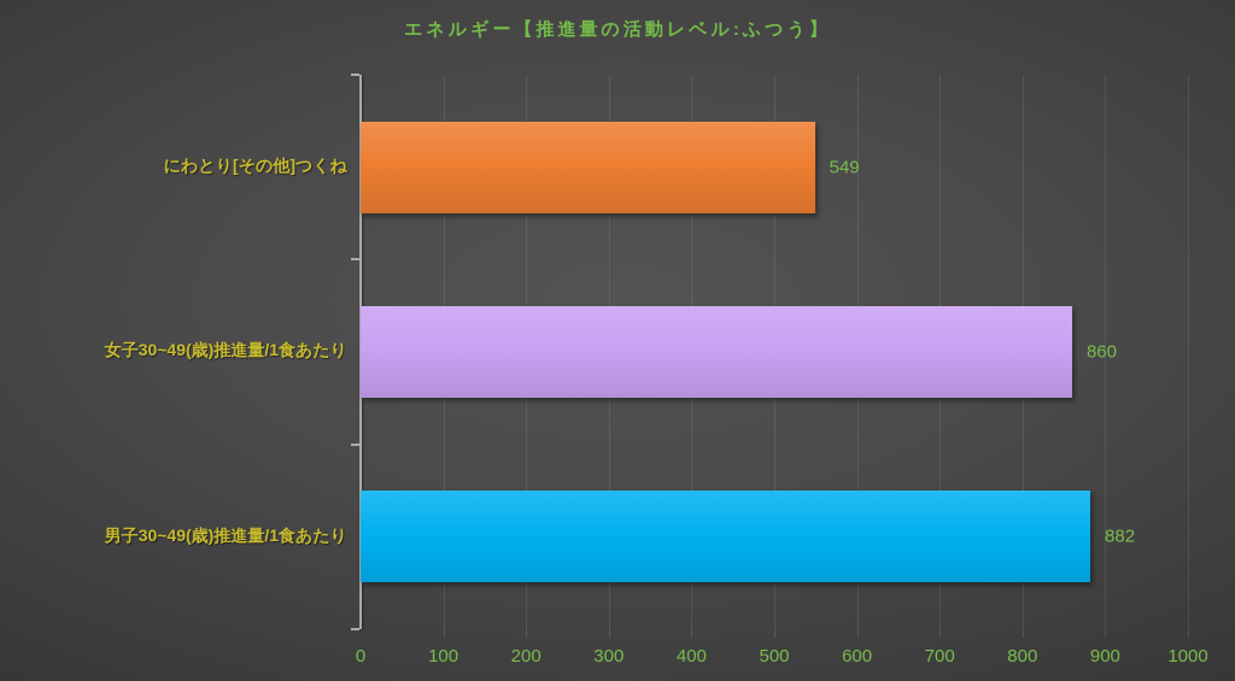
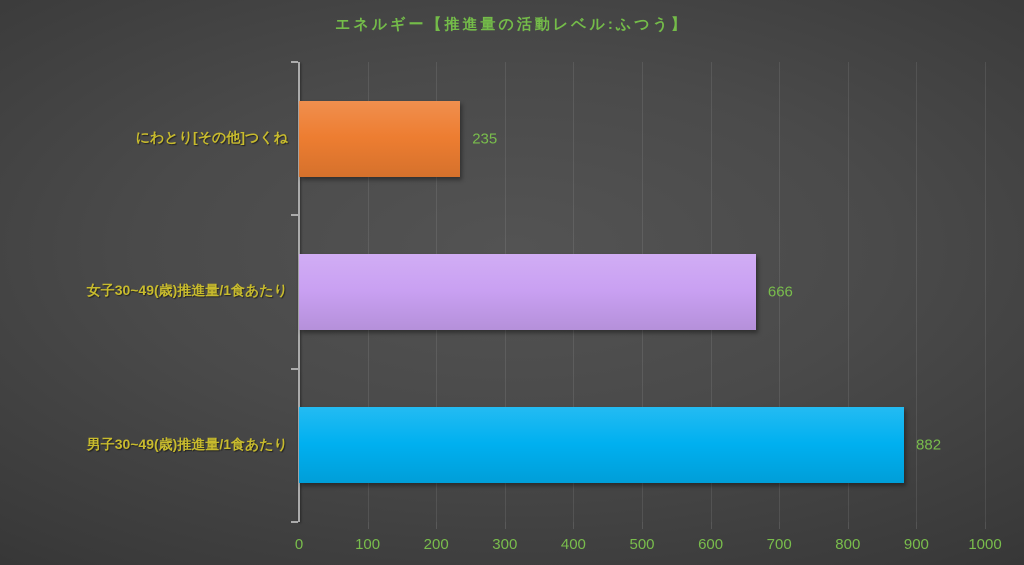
にわとり[その他]つくね: 549 -> 235
女子30~49(歳)推進量/1食あたり: 860 -> 666
